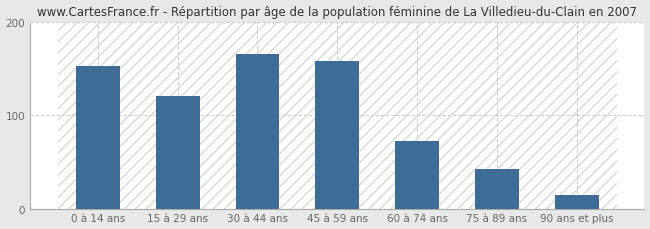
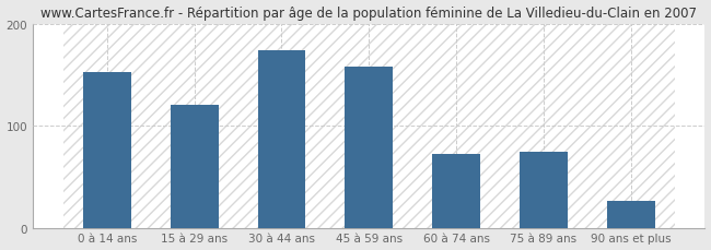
30 à 44 ans: 165 -> 174
75 à 89 ans: 42 -> 74
90 ans et plus: 15 -> 26
